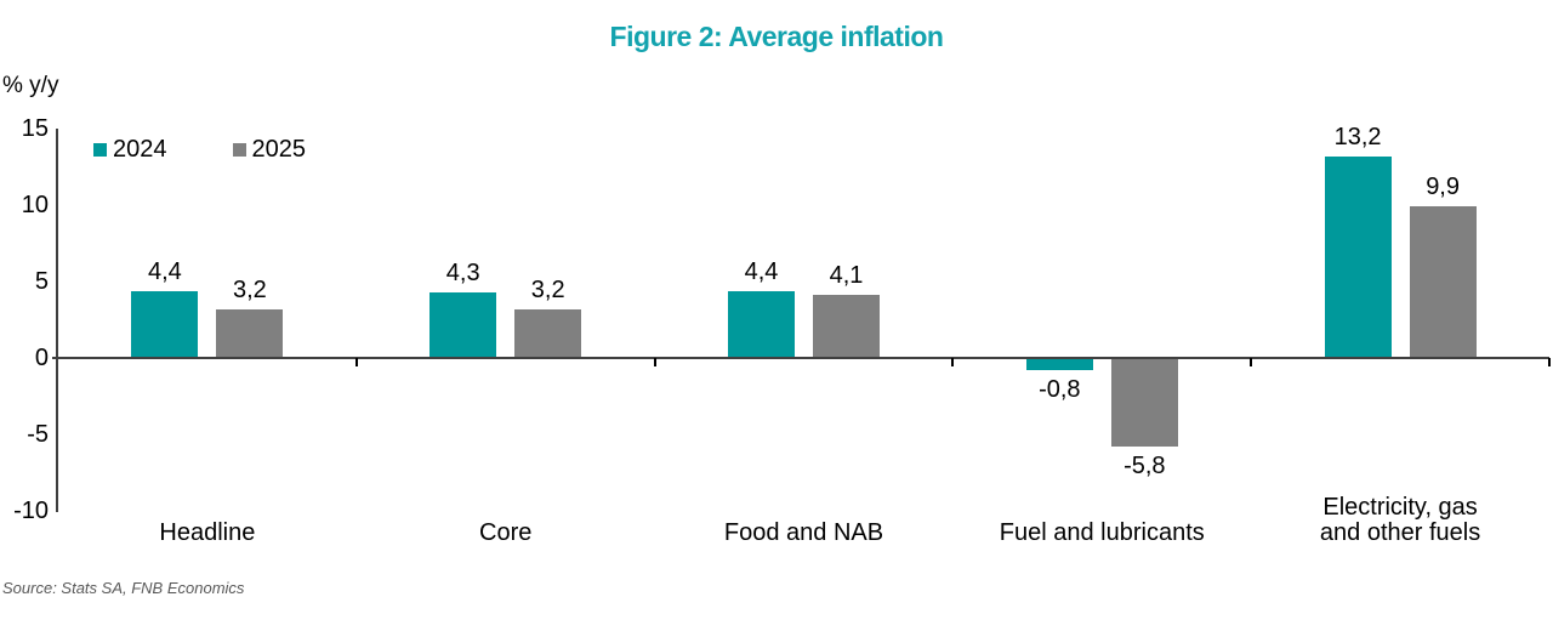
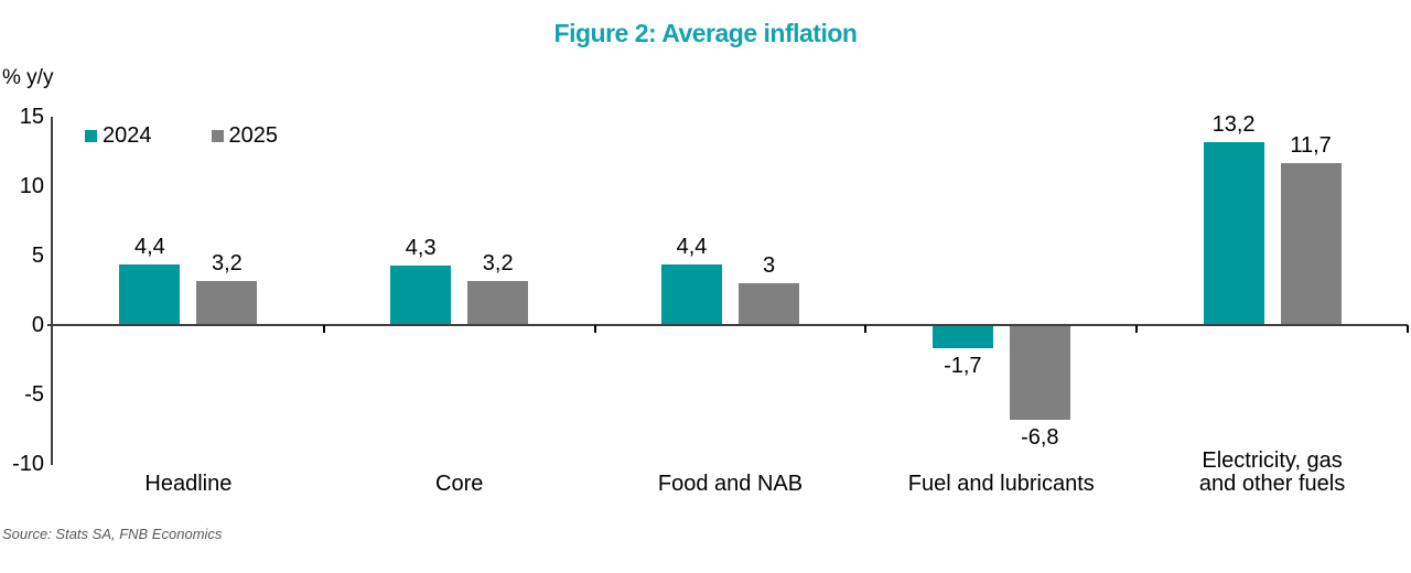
2025/Food and NAB: 4,1 -> 3
2024/Fuel and lubricants: -0,8 -> -1,7
2025/Fuel and lubricants: -5,8 -> -6,8
2025/Electricity, gas and other fuels: 9,9 -> 11,7
